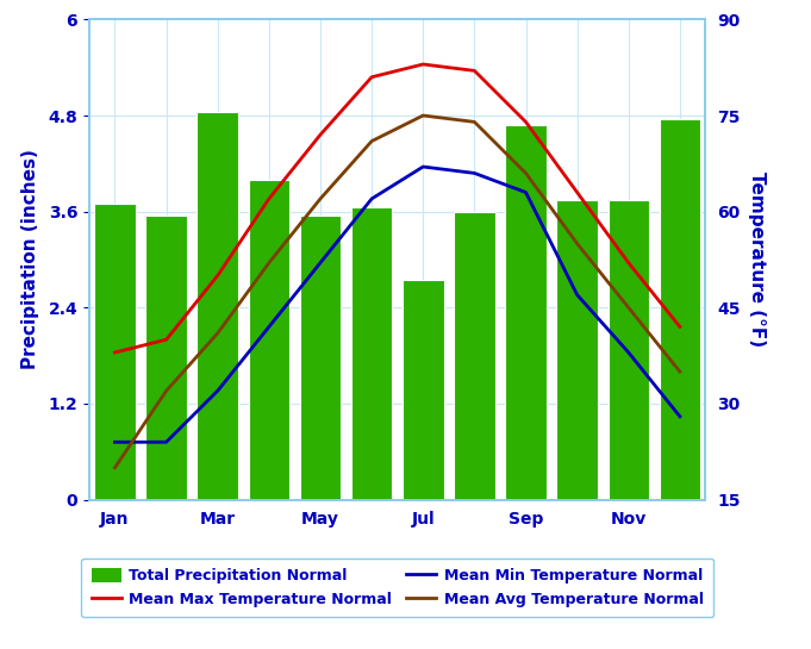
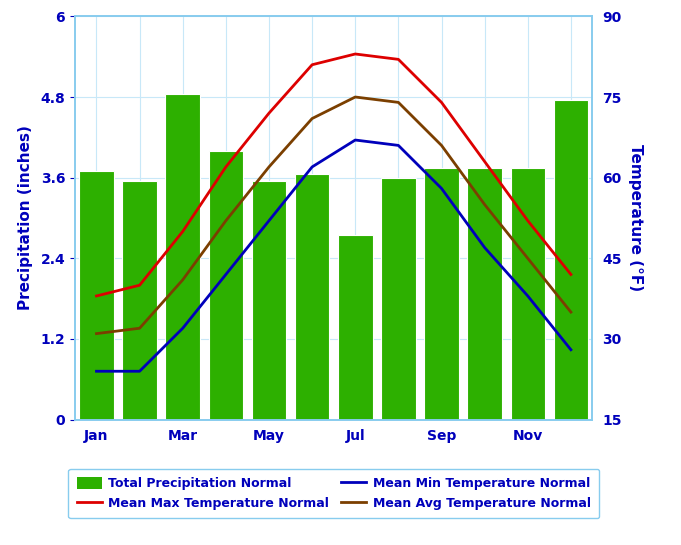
Mean Avg Temperature Normal/Jan: 20 -> 31
Total Precipitation Normal/Sep: 4.68 -> 3.75
Mean Min Temperature Normal/Sep: 63 -> 58
